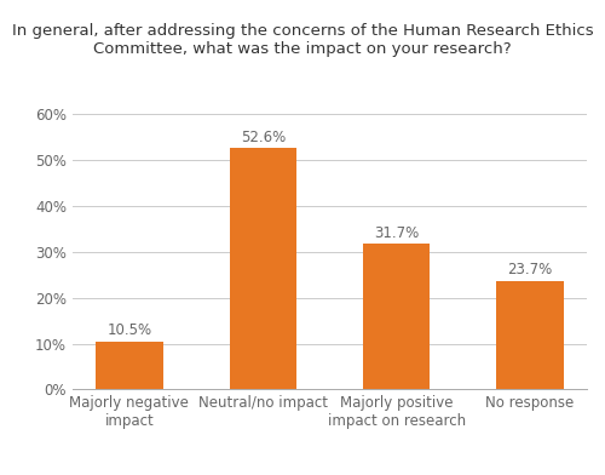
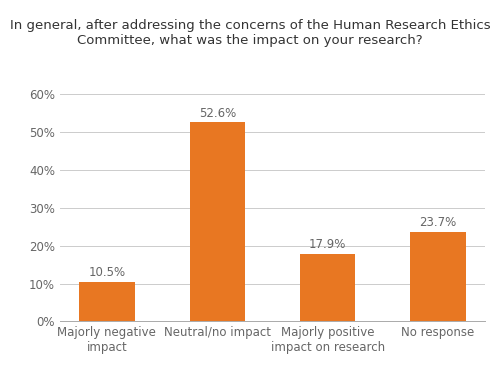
Majorly positive impact on research: 31.7% -> 17.9%
